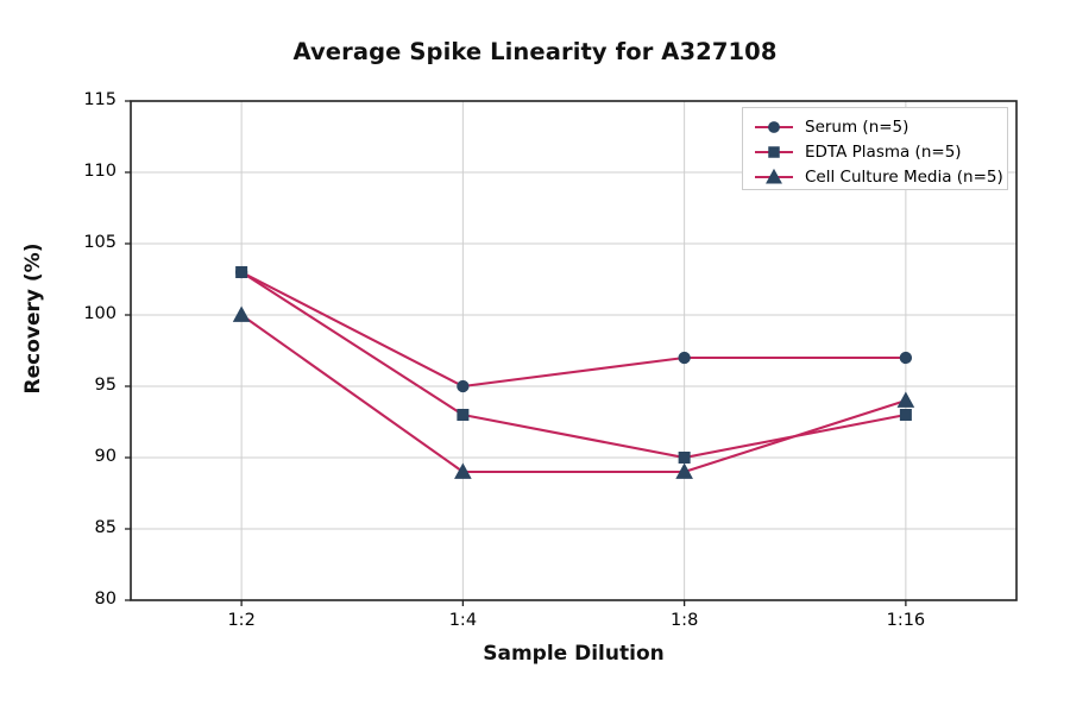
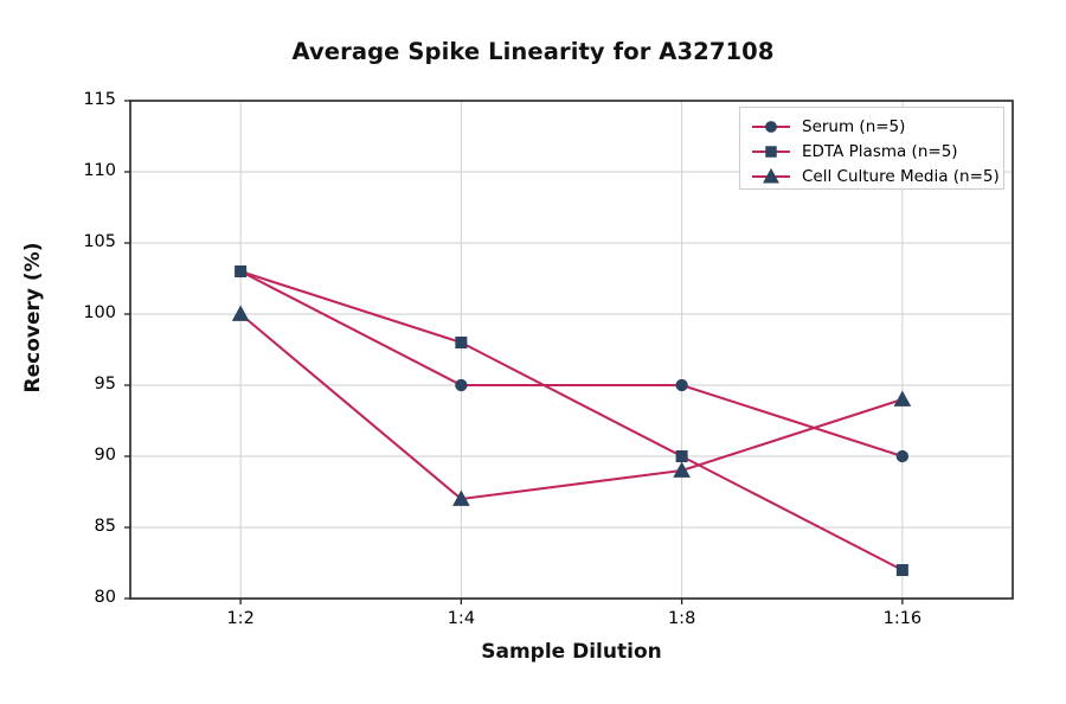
EDTA Plasma (n=5)/1:4: 93 -> 98
Cell Culture Media (n=5)/1:4: 89 -> 87
Serum (n=5)/1:8: 97 -> 95
Serum (n=5)/1:16: 97 -> 90
EDTA Plasma (n=5)/1:16: 93 -> 82
